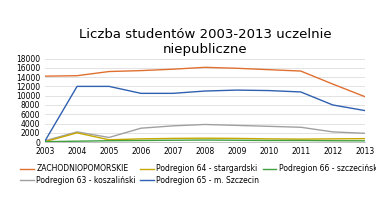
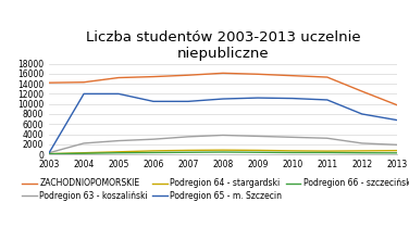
Podregion 64 - stargardski/2004: 2000 -> 300
Podregion 63 - koszaliński/2005: 1000 -> 2700
